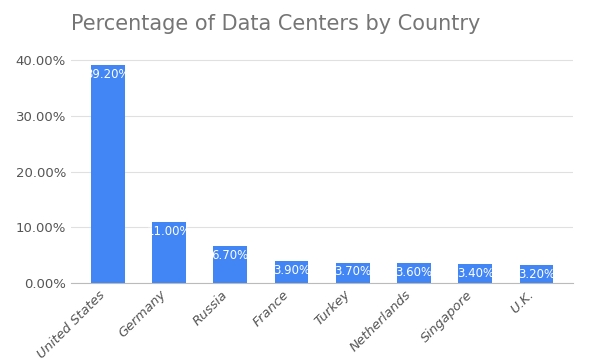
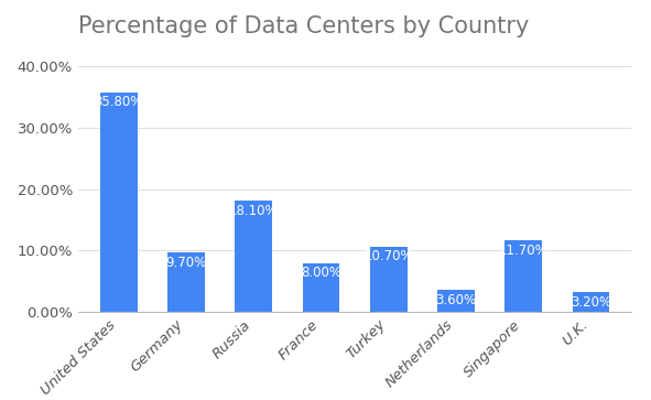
United States: 39.20% -> 35.80%
Germany: 11.00% -> 9.70%
Russia: 6.70% -> 18.10%
France: 3.90% -> 8.00%
Turkey: 3.70% -> 10.70%
Singapore: 3.40% -> 11.70%
